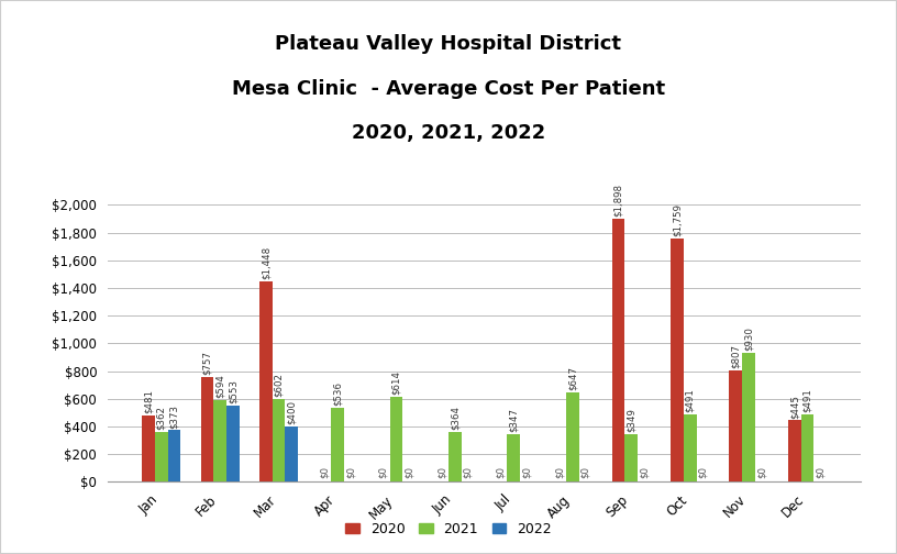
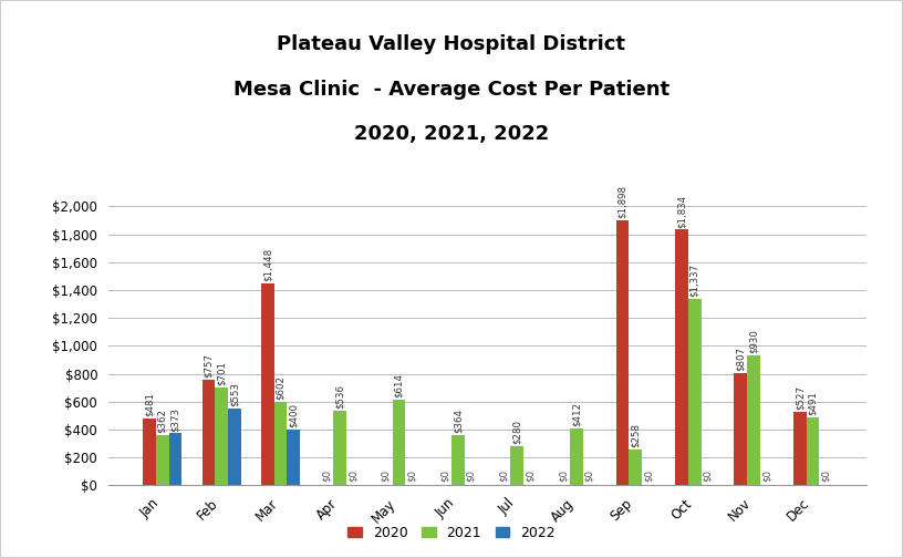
2021/Feb: $594 -> $701
2021/Jul: $347 -> $280
2021/Aug: $647 -> $412
2021/Sep: $349 -> $258
2020/Oct: $1,759 -> $1,834
2021/Oct: $491 -> $1,337
2020/Dec: $445 -> $527
